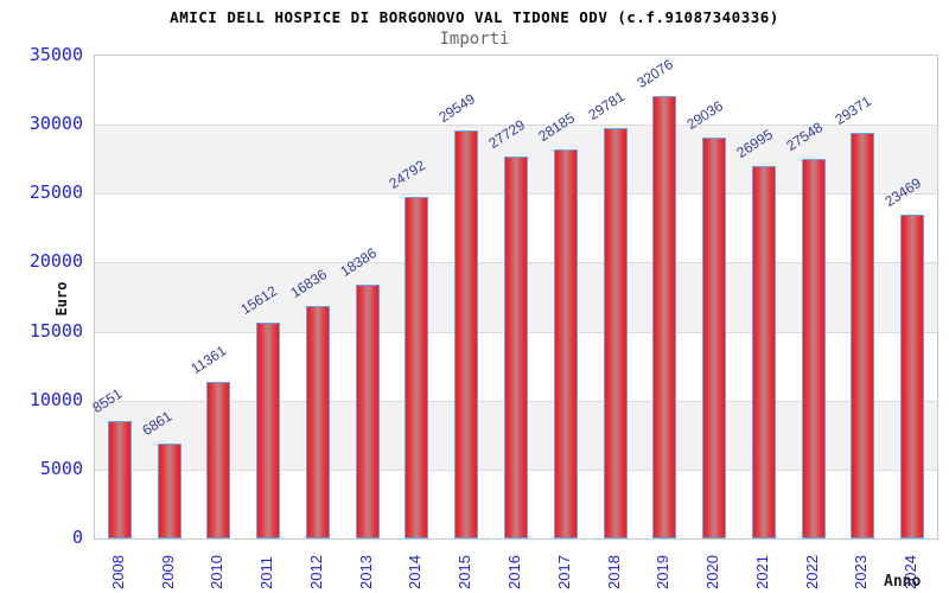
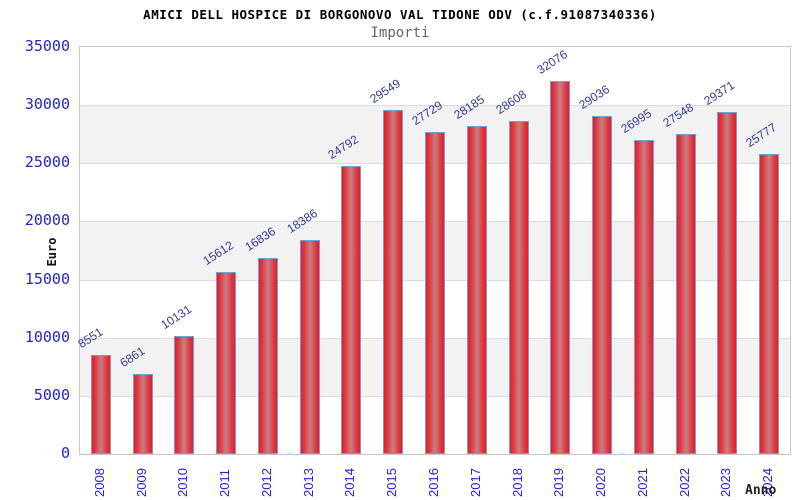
2010: 11361 -> 10131
2018: 29781 -> 28608
2024: 23469 -> 25777
